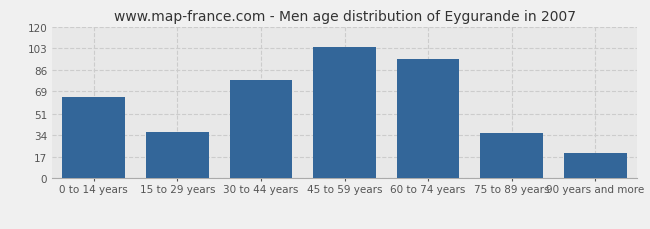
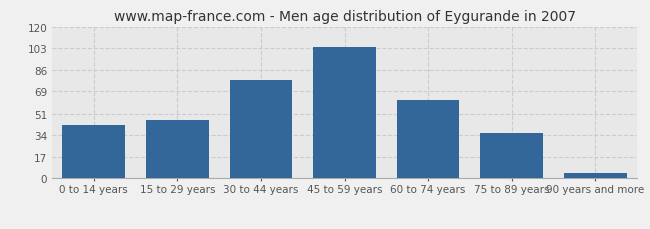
0 to 14 years: 64 -> 42
15 to 29 years: 37 -> 46
60 to 74 years: 94 -> 62
90 years and more: 20 -> 4
